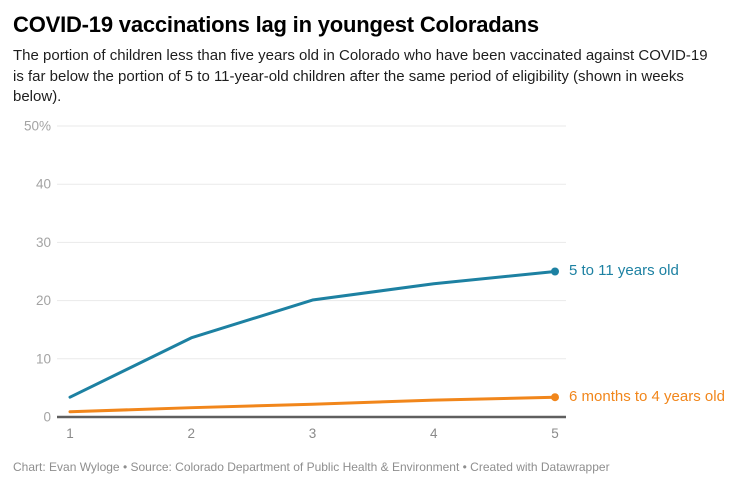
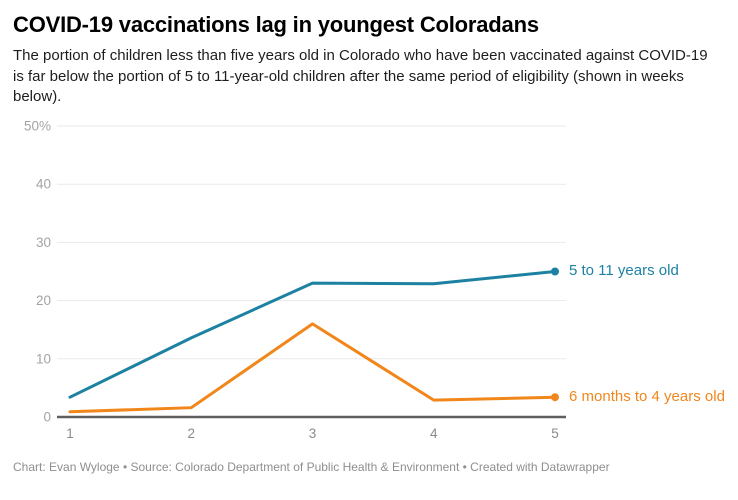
5 to 11 years old/3: 20% -> 23%
6 months to 4 years old/3: 2% -> 16%
